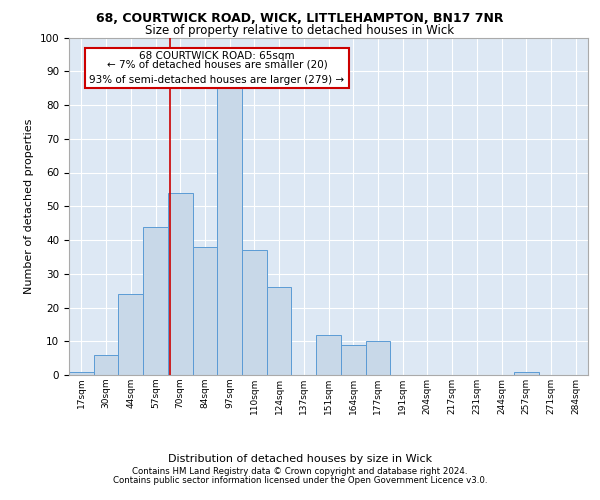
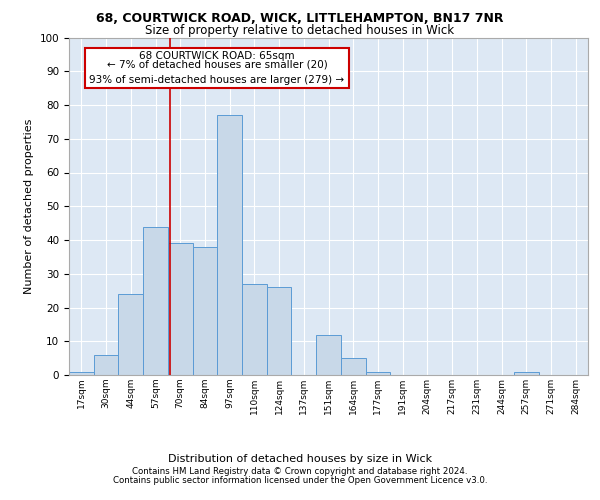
70sqm: 54 -> 39
97sqm: 85 -> 77
110sqm: 37 -> 27
164sqm: 9 -> 5
177sqm: 10 -> 1
